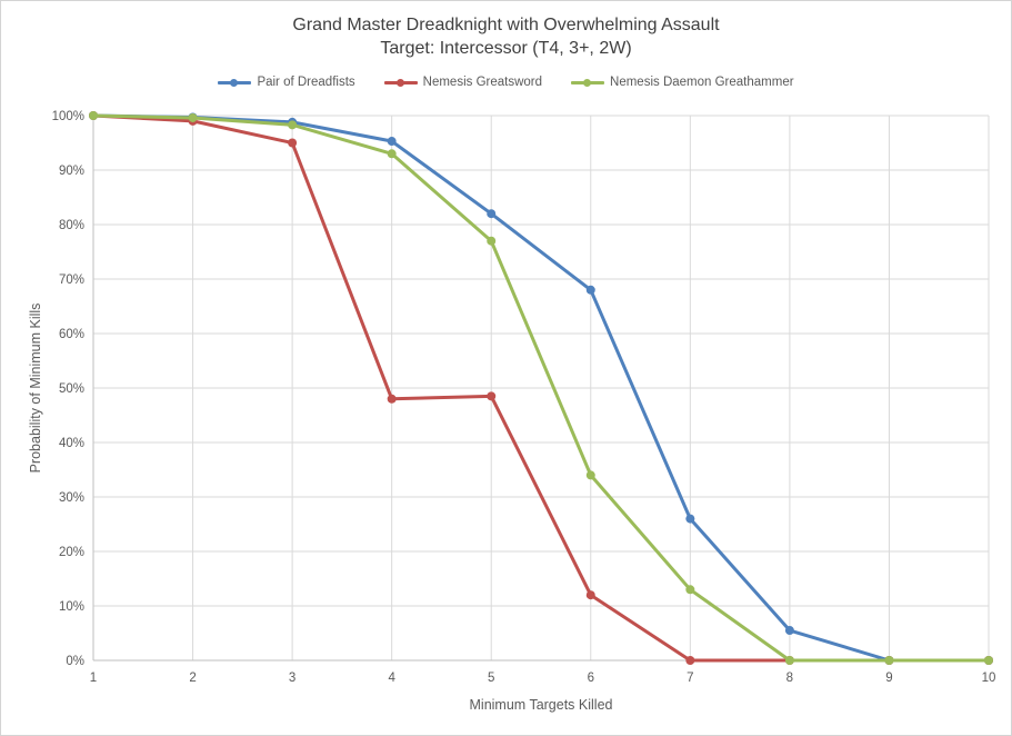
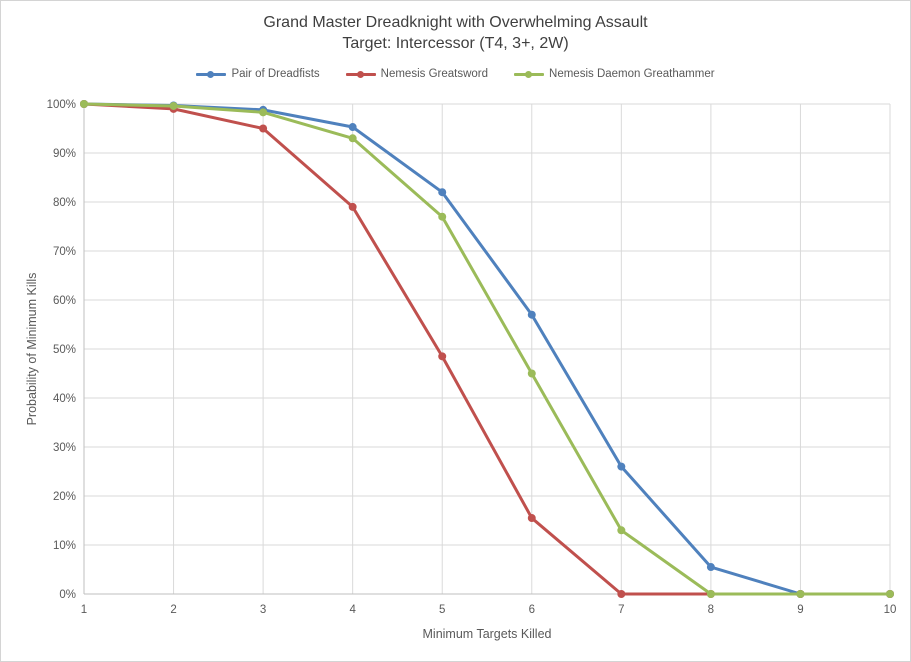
Nemesis Greatsword/4: 48% -> 79%
Pair of Dreadfists/6: 68% -> 57%
Nemesis Greatsword/6: 12% -> 16%
Nemesis Daemon Greathammer/6: 34% -> 45%
